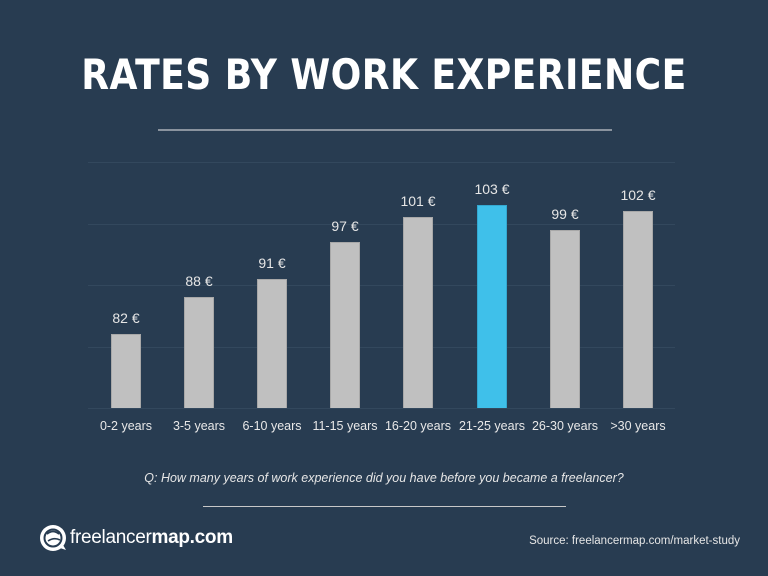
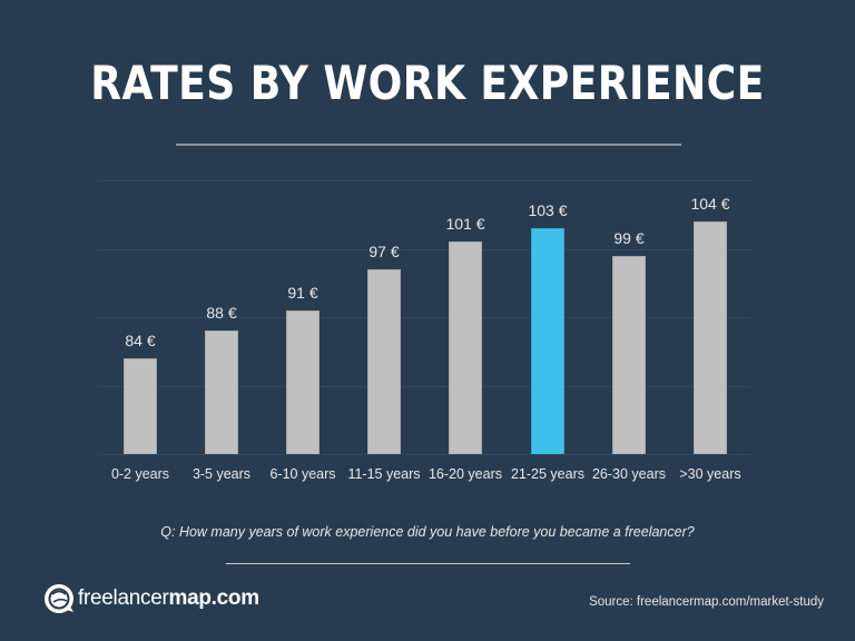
0-2 years: 82 -> 84
>30 years: 102 -> 104
